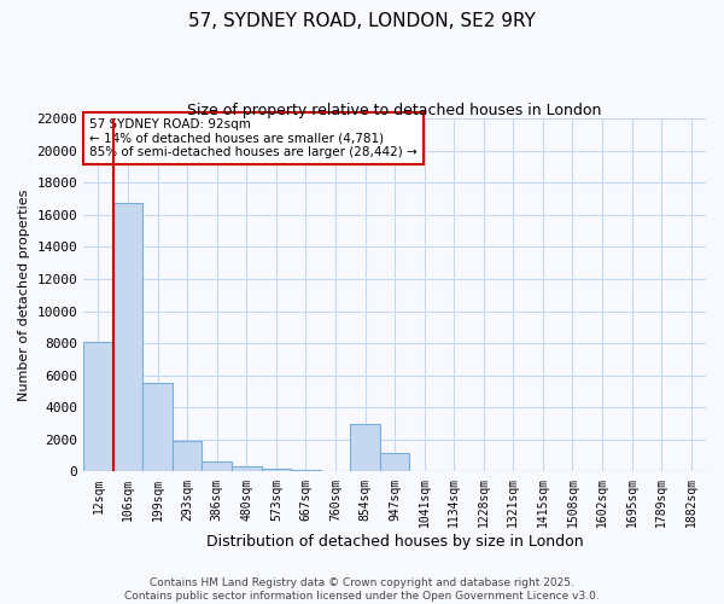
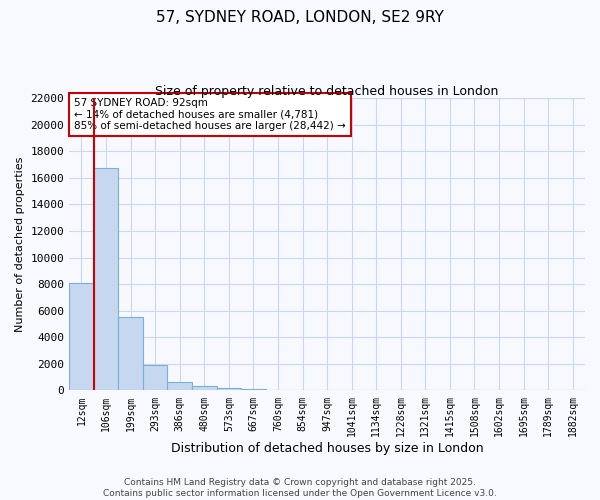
854sqm: 3000 -> 0
947sqm: 1200 -> 0
